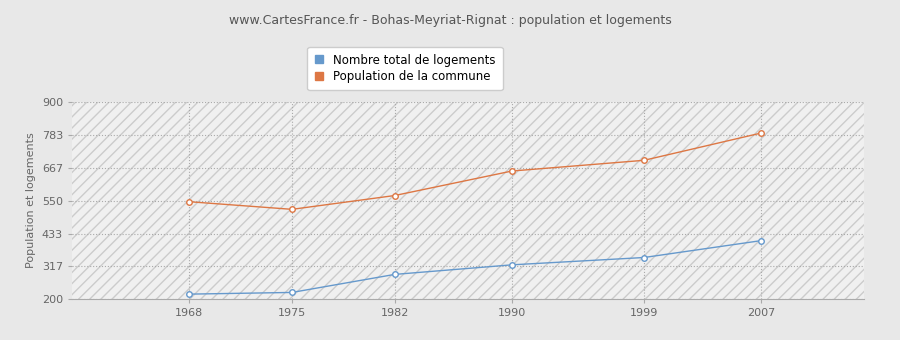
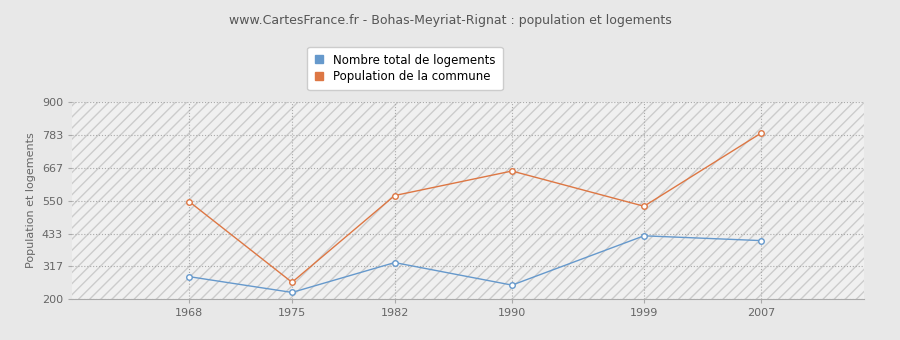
Nombre total de logements/1968: 218 -> 280
Population de la commune/1975: 519 -> 260
Nombre total de logements/1982: 288 -> 330
Nombre total de logements/1990: 322 -> 250
Nombre total de logements/1999: 348 -> 425
Population de la commune/1999: 693 -> 530
